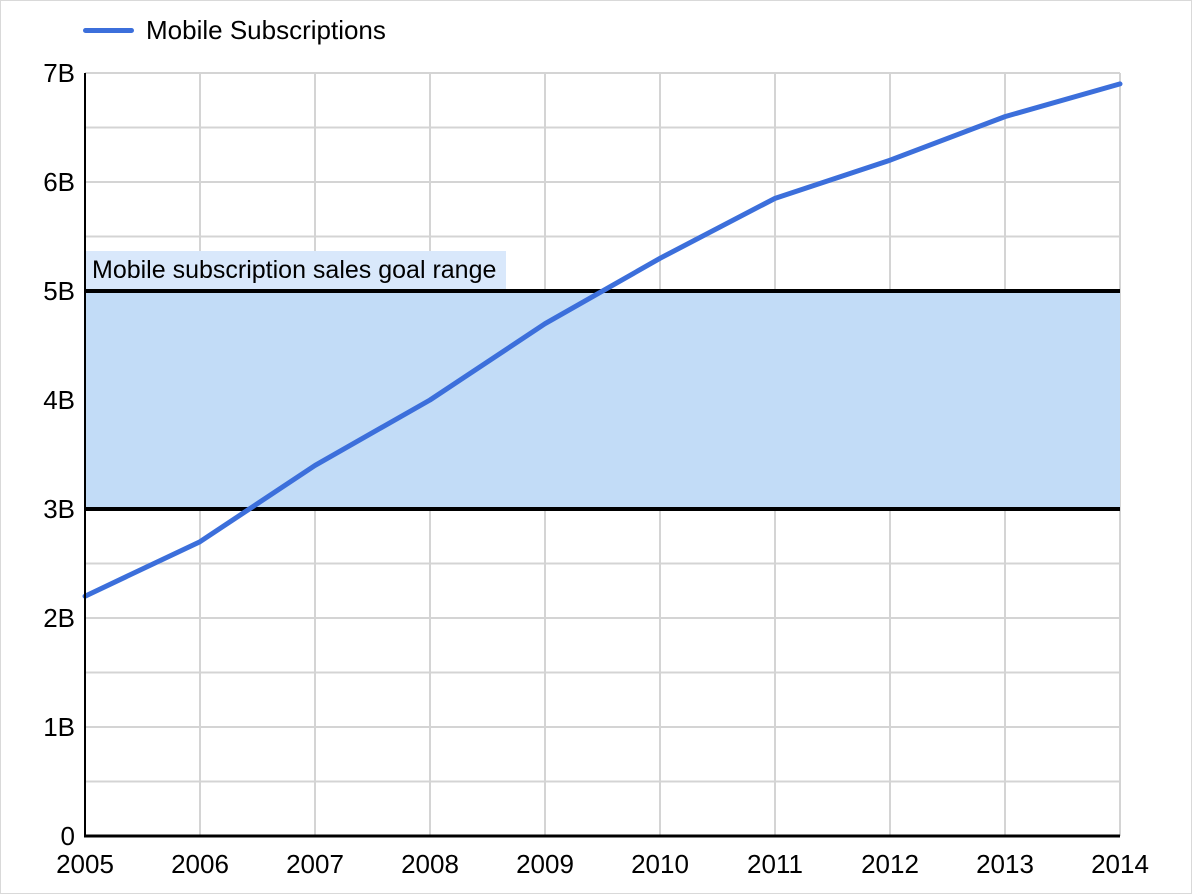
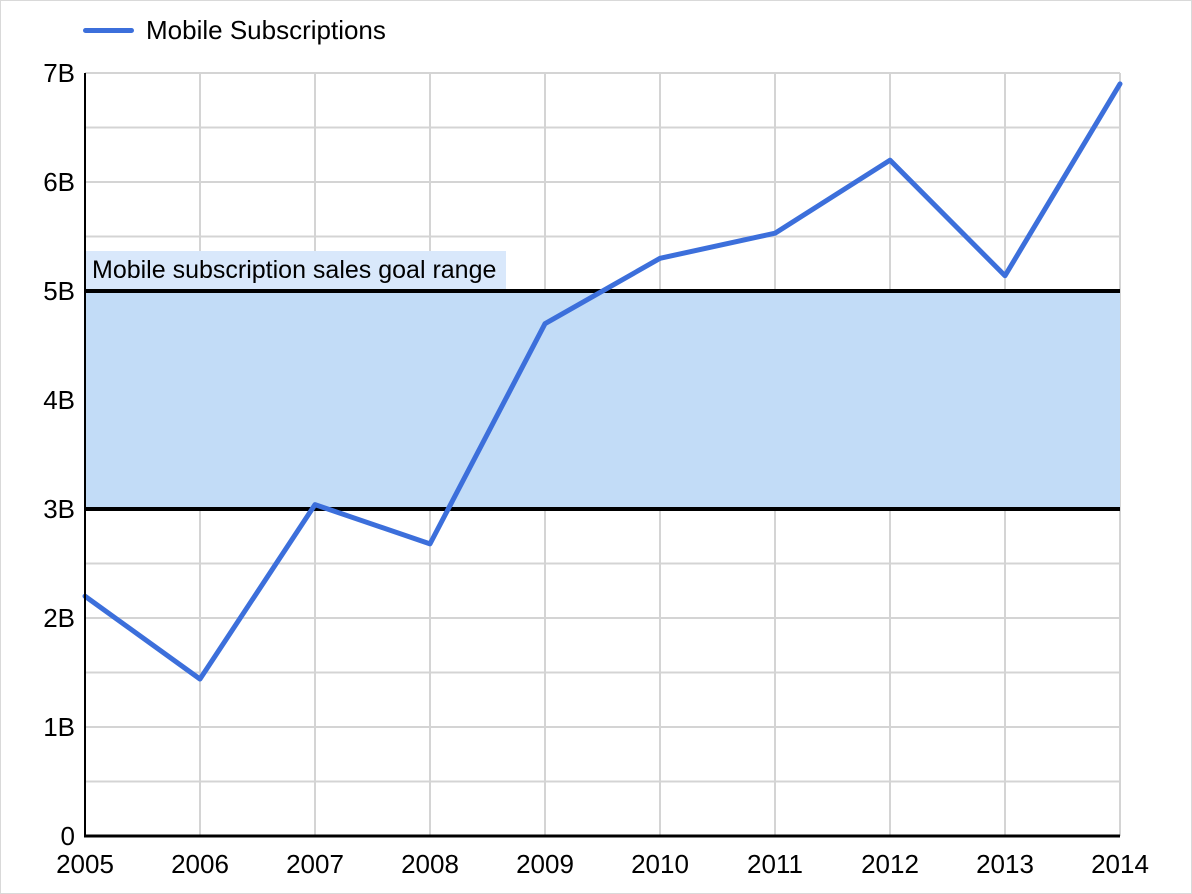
2006: 2.70B -> 1.44B
2007: 3.40B -> 3.04B
2008: 4.00B -> 2.68B
2011: 5.85B -> 5.53B
2013: 6.60B -> 5.14B
